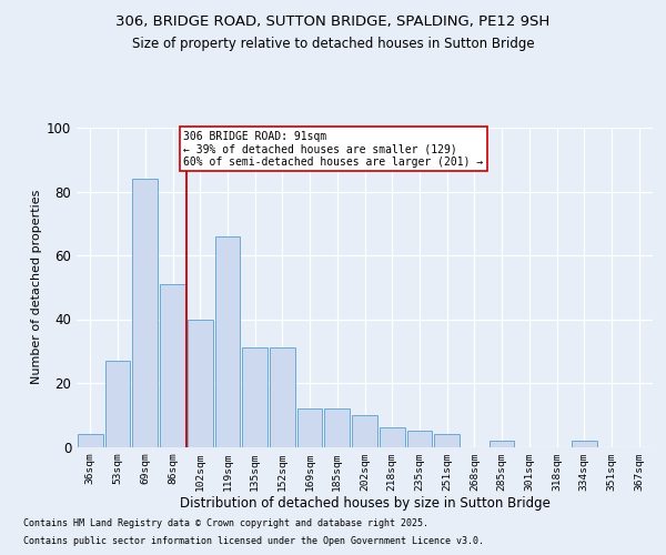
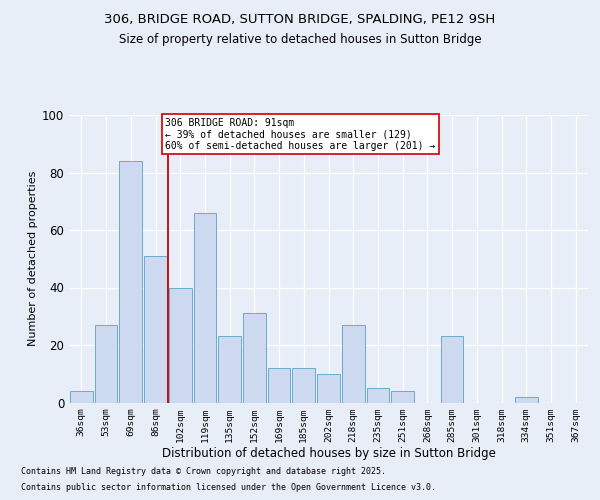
135sqm: 31 -> 23
218sqm: 6 -> 27
285sqm: 2 -> 23
